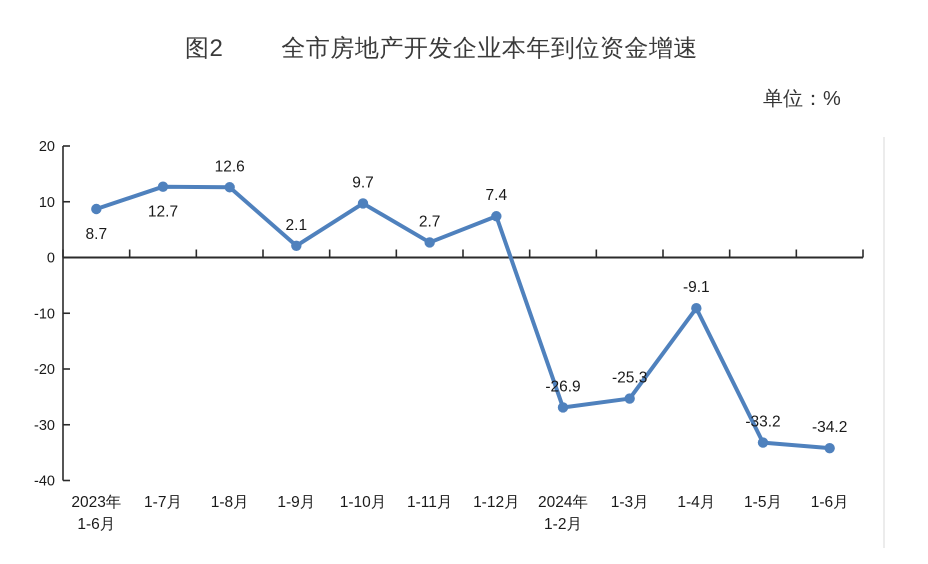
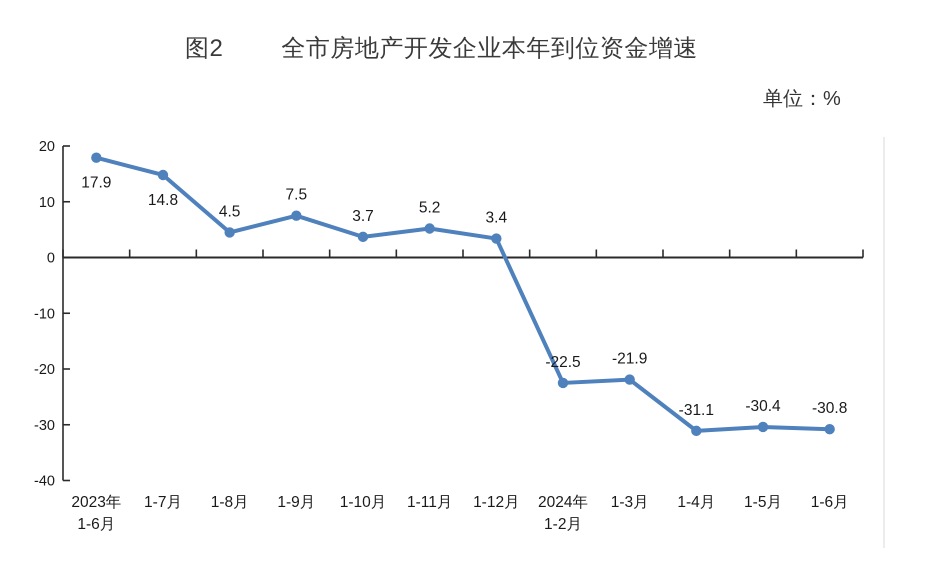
2023年 1-6月: 8.7 -> 17.9
1-7月: 12.7 -> 14.8
1-8月: 12.6 -> 4.5
1-9月: 2.1 -> 7.5
1-10月: 9.7 -> 3.7
1-11月: 2.7 -> 5.2
1-12月: 7.4 -> 3.4
2024年 1-2月: -26.9 -> -22.5
1-3月: -25.3 -> -21.9
1-4月: -9.1 -> -31.1
1-5月: -33.2 -> -30.4
1-6月: -34.2 -> -30.8
